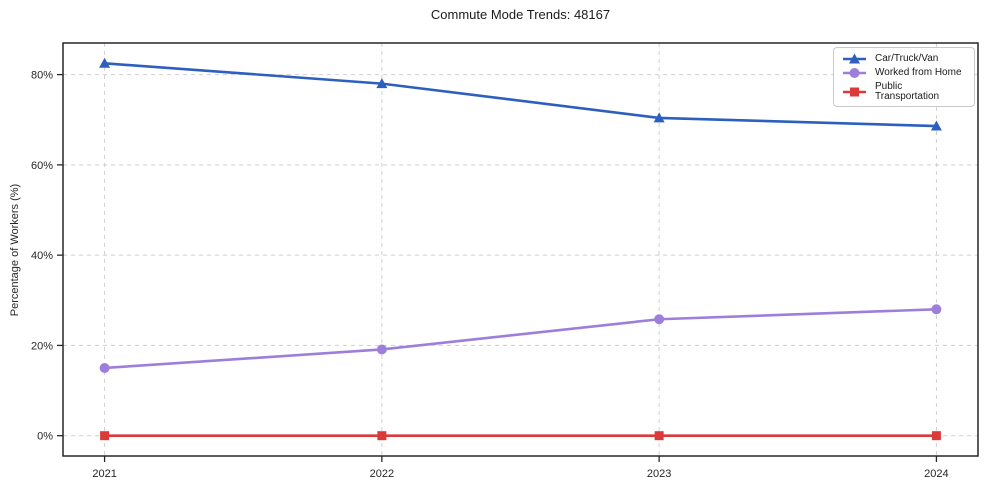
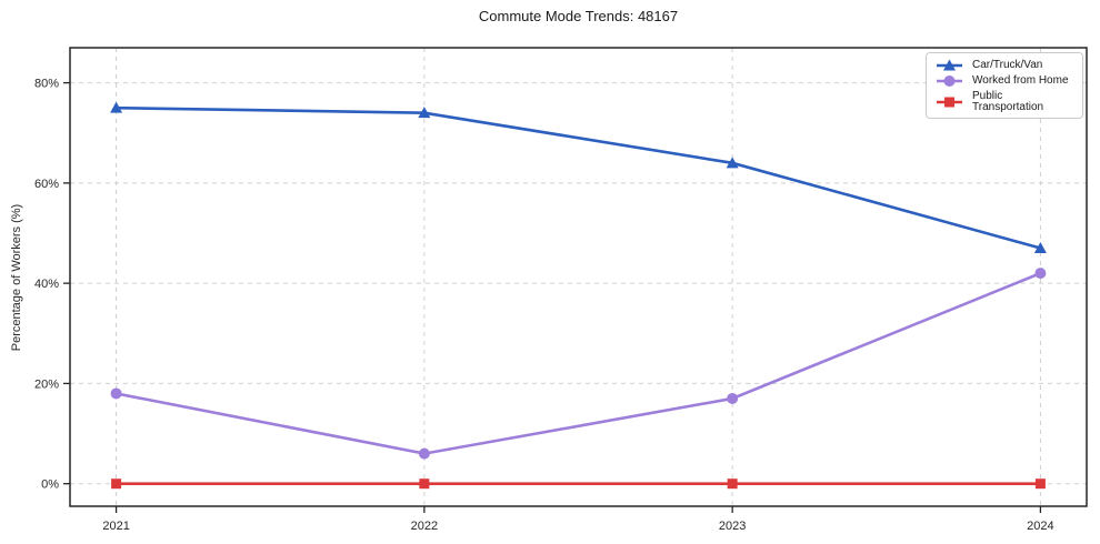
Car/Truck/Van/2021: 82% -> 75%
Worked from Home/2021: 15% -> 18%
Car/Truck/Van/2022: 78% -> 74%
Worked from Home/2022: 19% -> 6%
Car/Truck/Van/2023: 70% -> 64%
Worked from Home/2023: 26% -> 17%
Car/Truck/Van/2024: 69% -> 47%
Worked from Home/2024: 28% -> 42%
